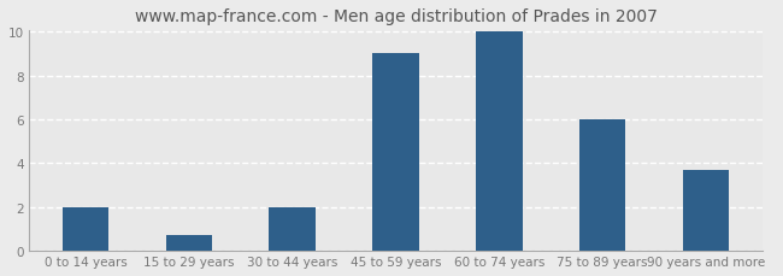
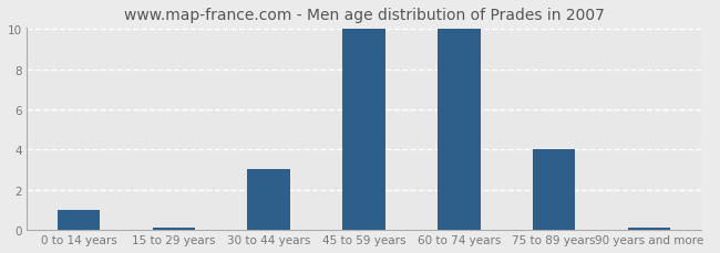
0 to 14 years: 2.0 -> 1.0
15 to 29 years: 0.7 -> 0.1
30 to 44 years: 2.0 -> 3.0
45 to 59 years: 9.0 -> 10.0
75 to 89 years: 6.0 -> 4.0
90 years and more: 3.7 -> 0.1
